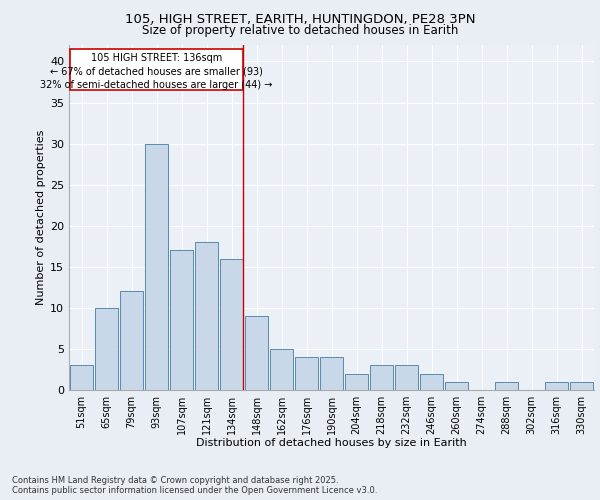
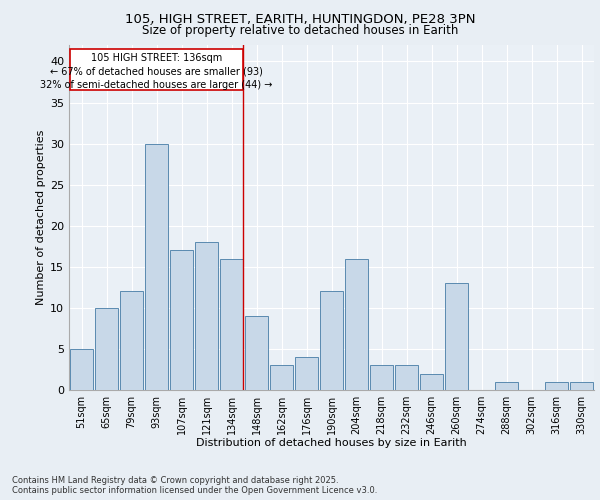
51sqm: 3 -> 5
162sqm: 5 -> 3
190sqm: 4 -> 12
204sqm: 2 -> 16
260sqm: 1 -> 13
